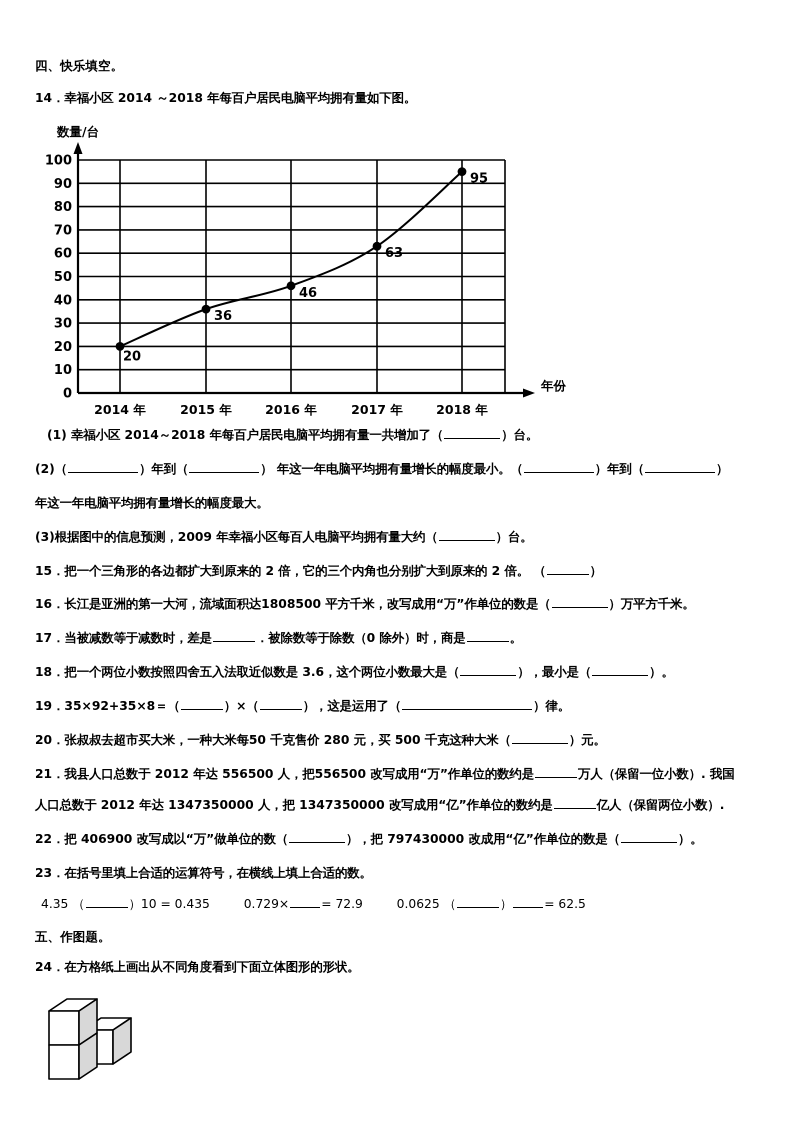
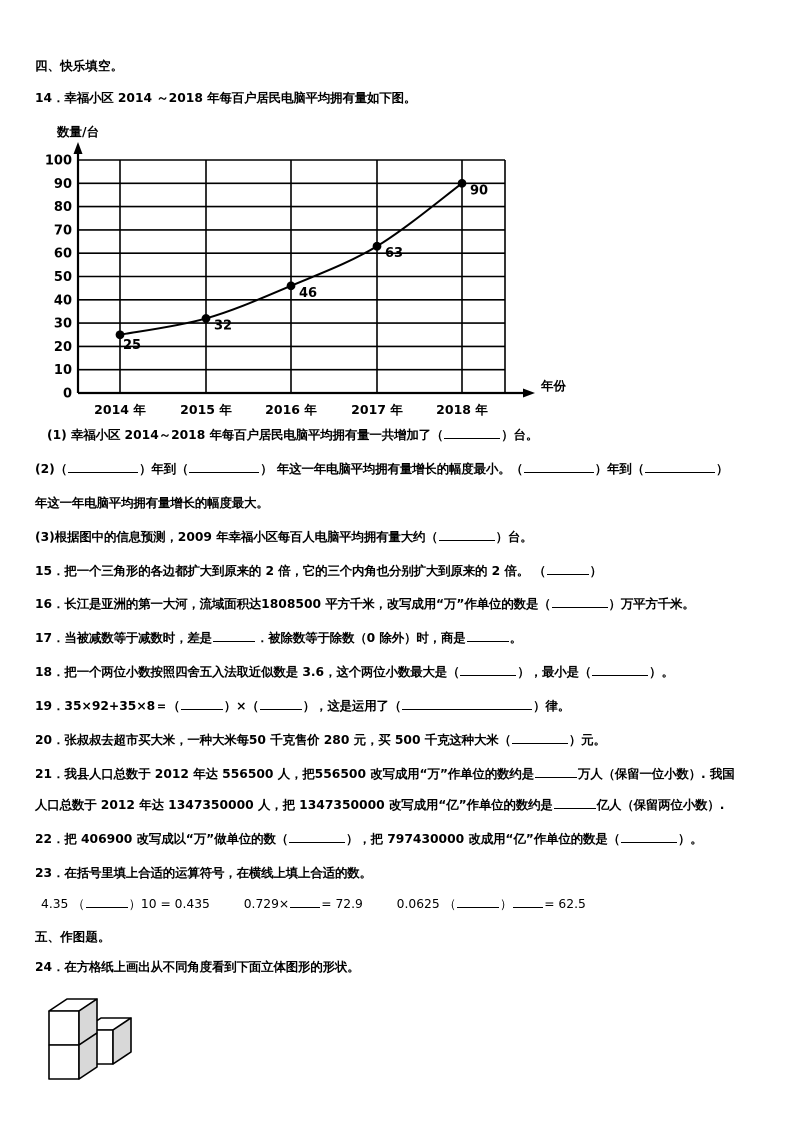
2014 年: 20 -> 25
2015 年: 36 -> 32
2018 年: 95 -> 90
